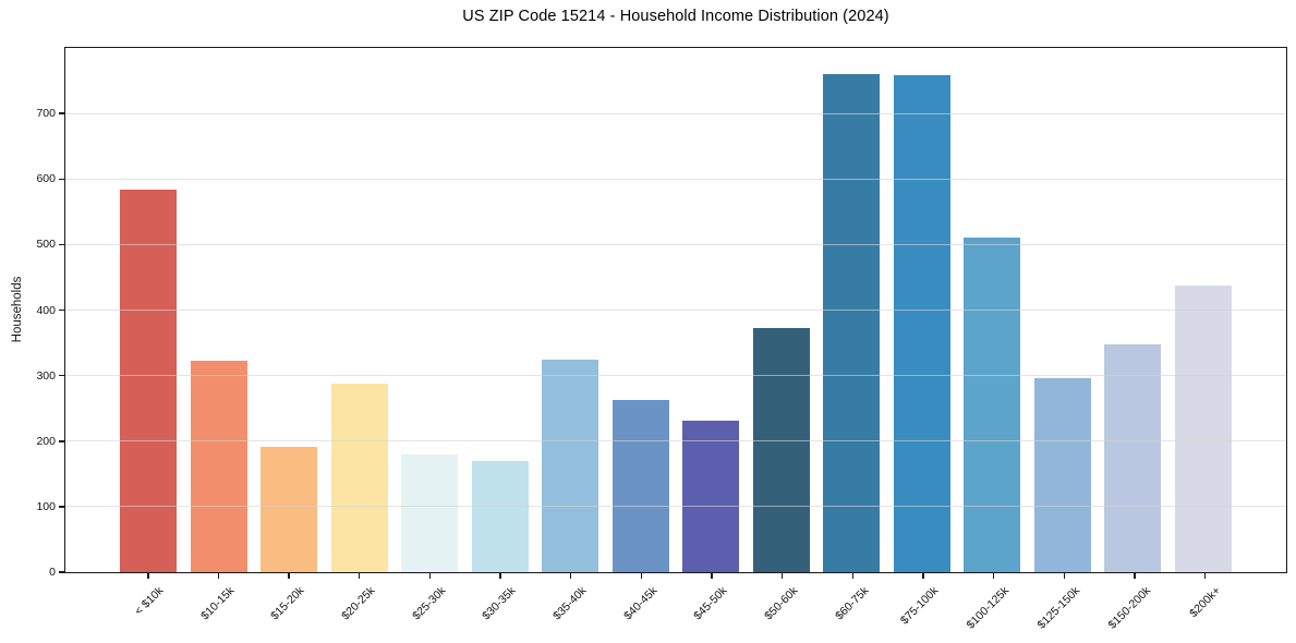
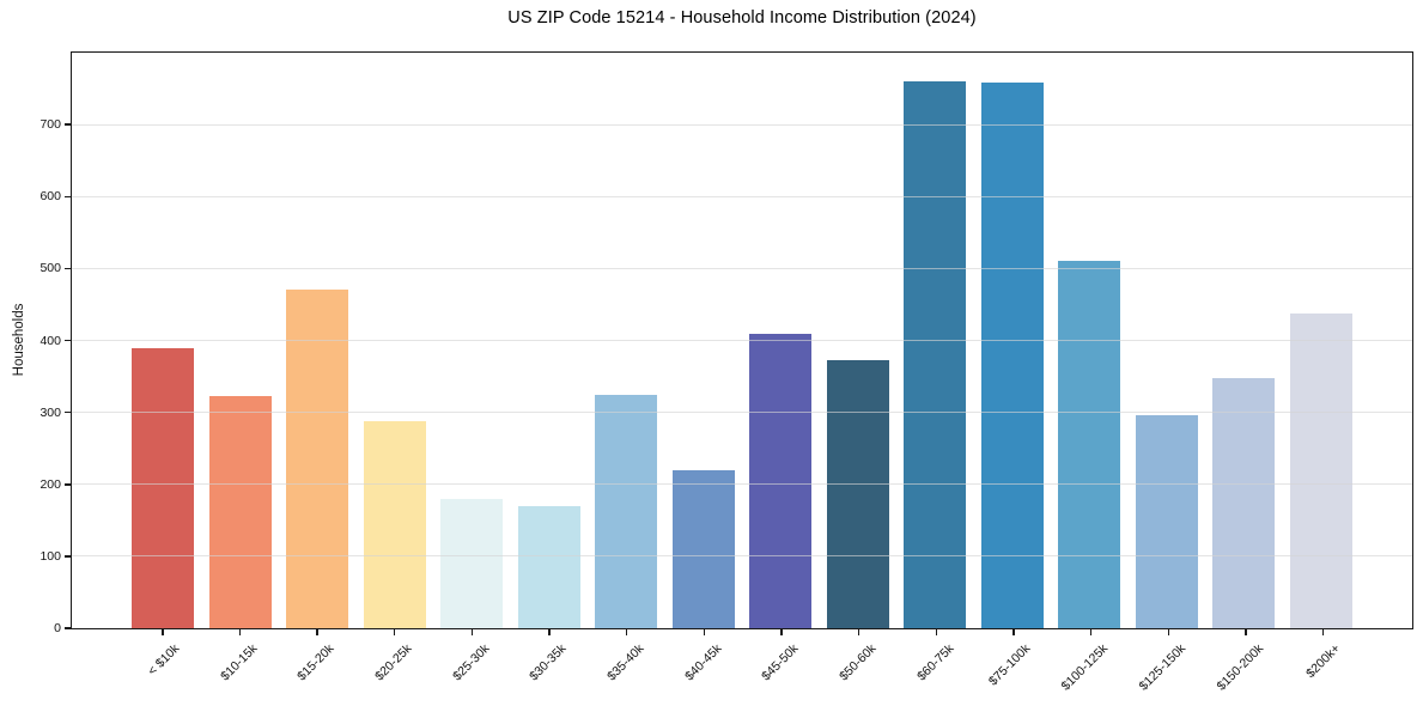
< $10k: 580 -> 390
$15-20k: 190 -> 470
$40-45k: 260 -> 220
$45-50k: 230 -> 410
